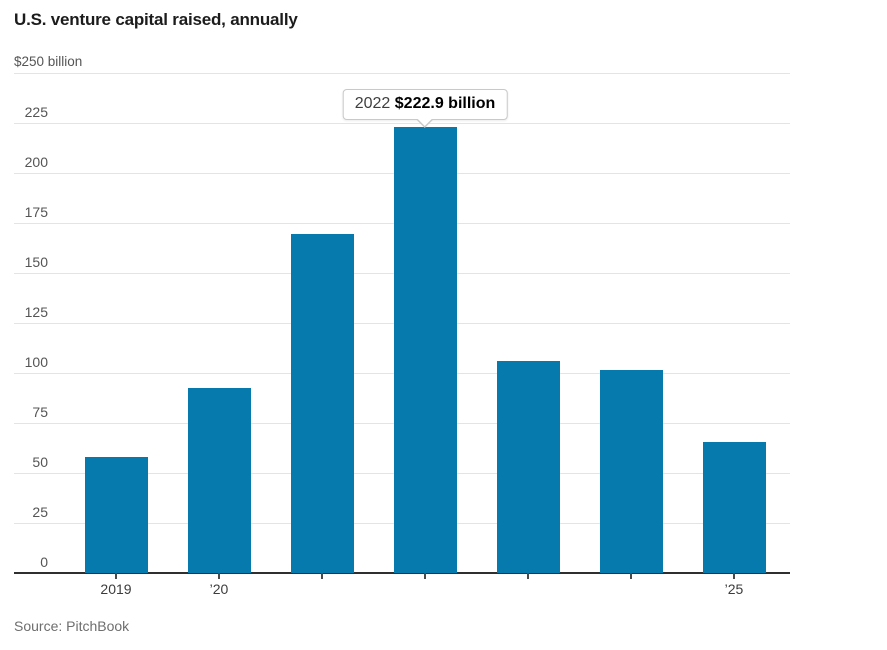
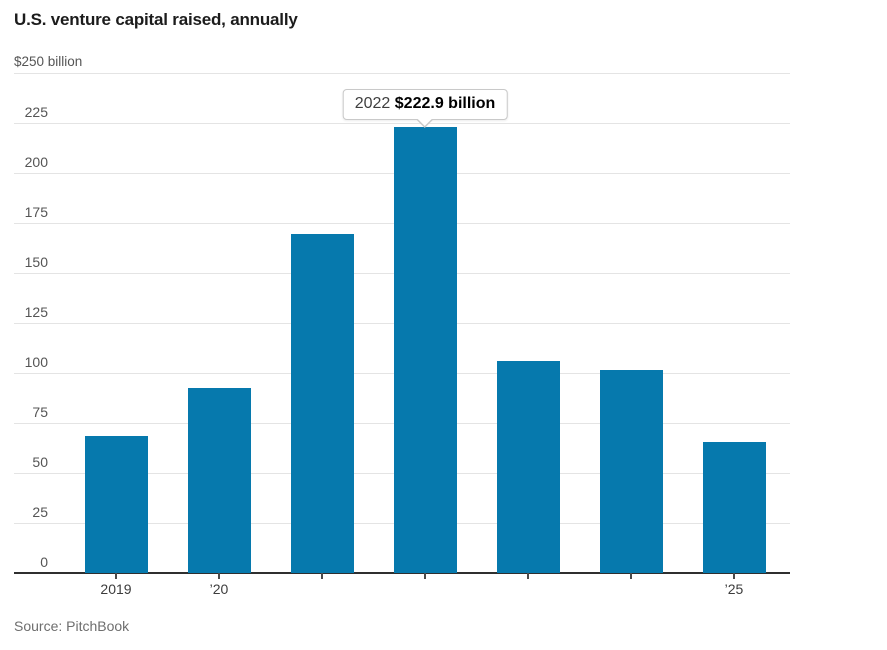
2019: 58 -> 68
